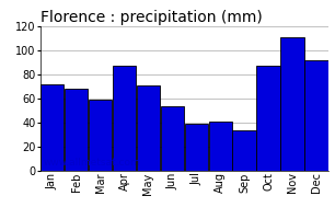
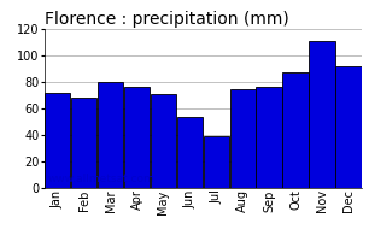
Mar: 59 -> 80
Apr: 87 -> 76
Aug: 41 -> 75
Sep: 34 -> 76
